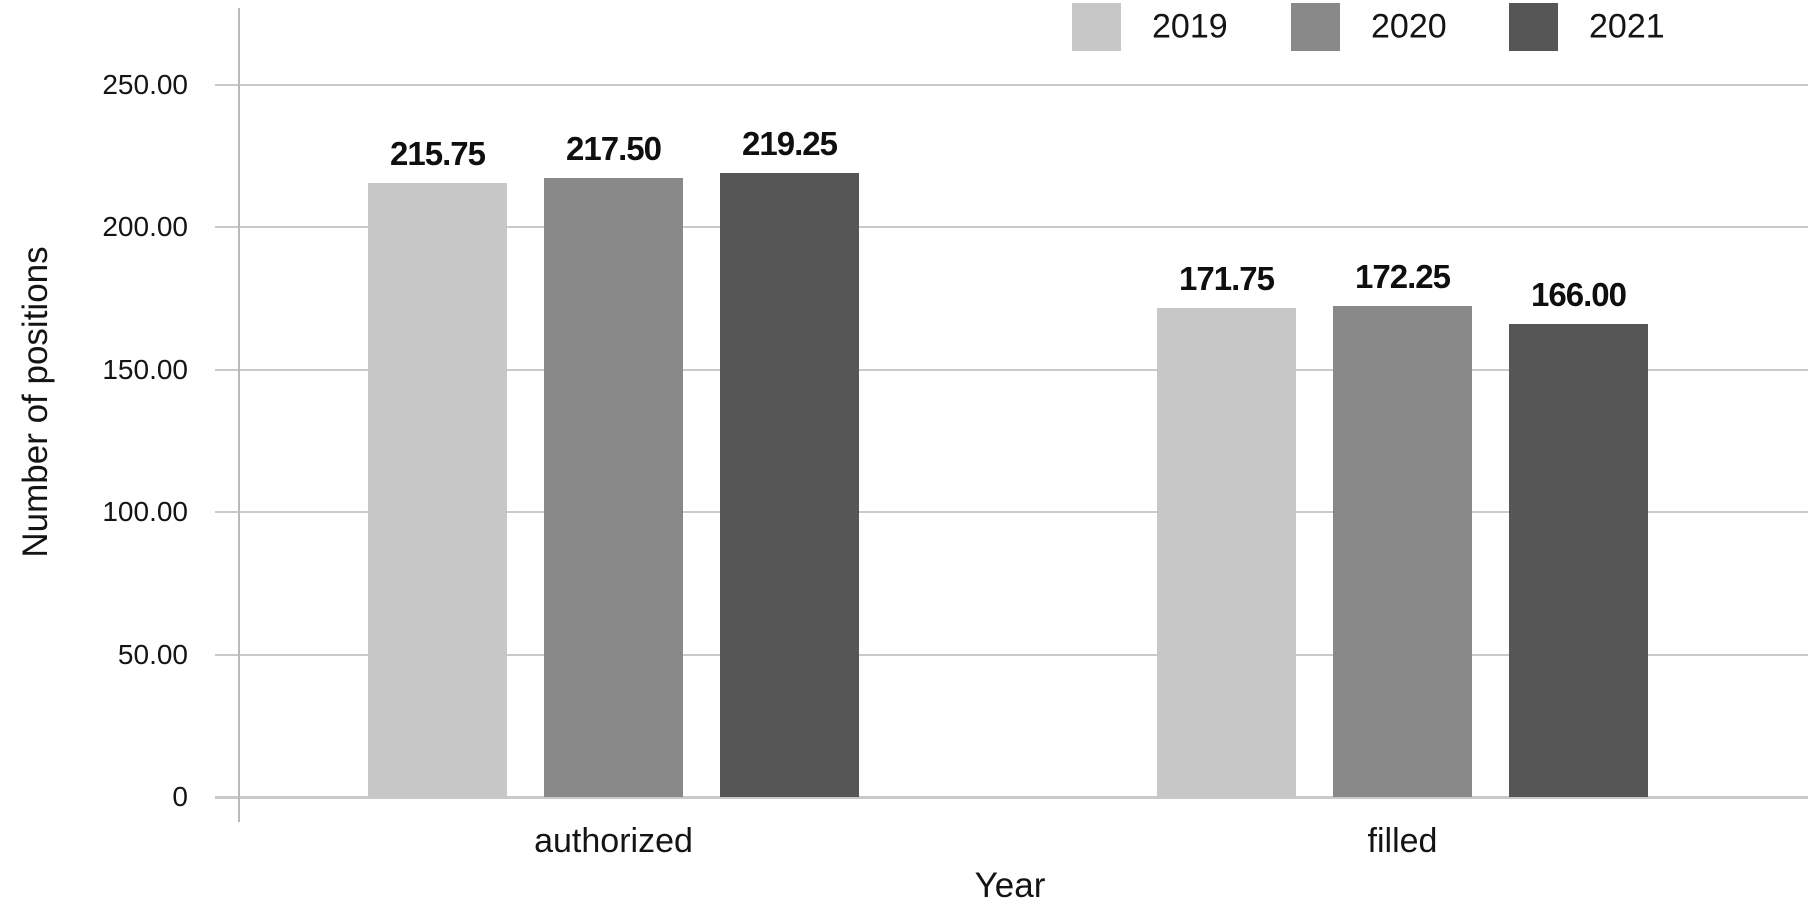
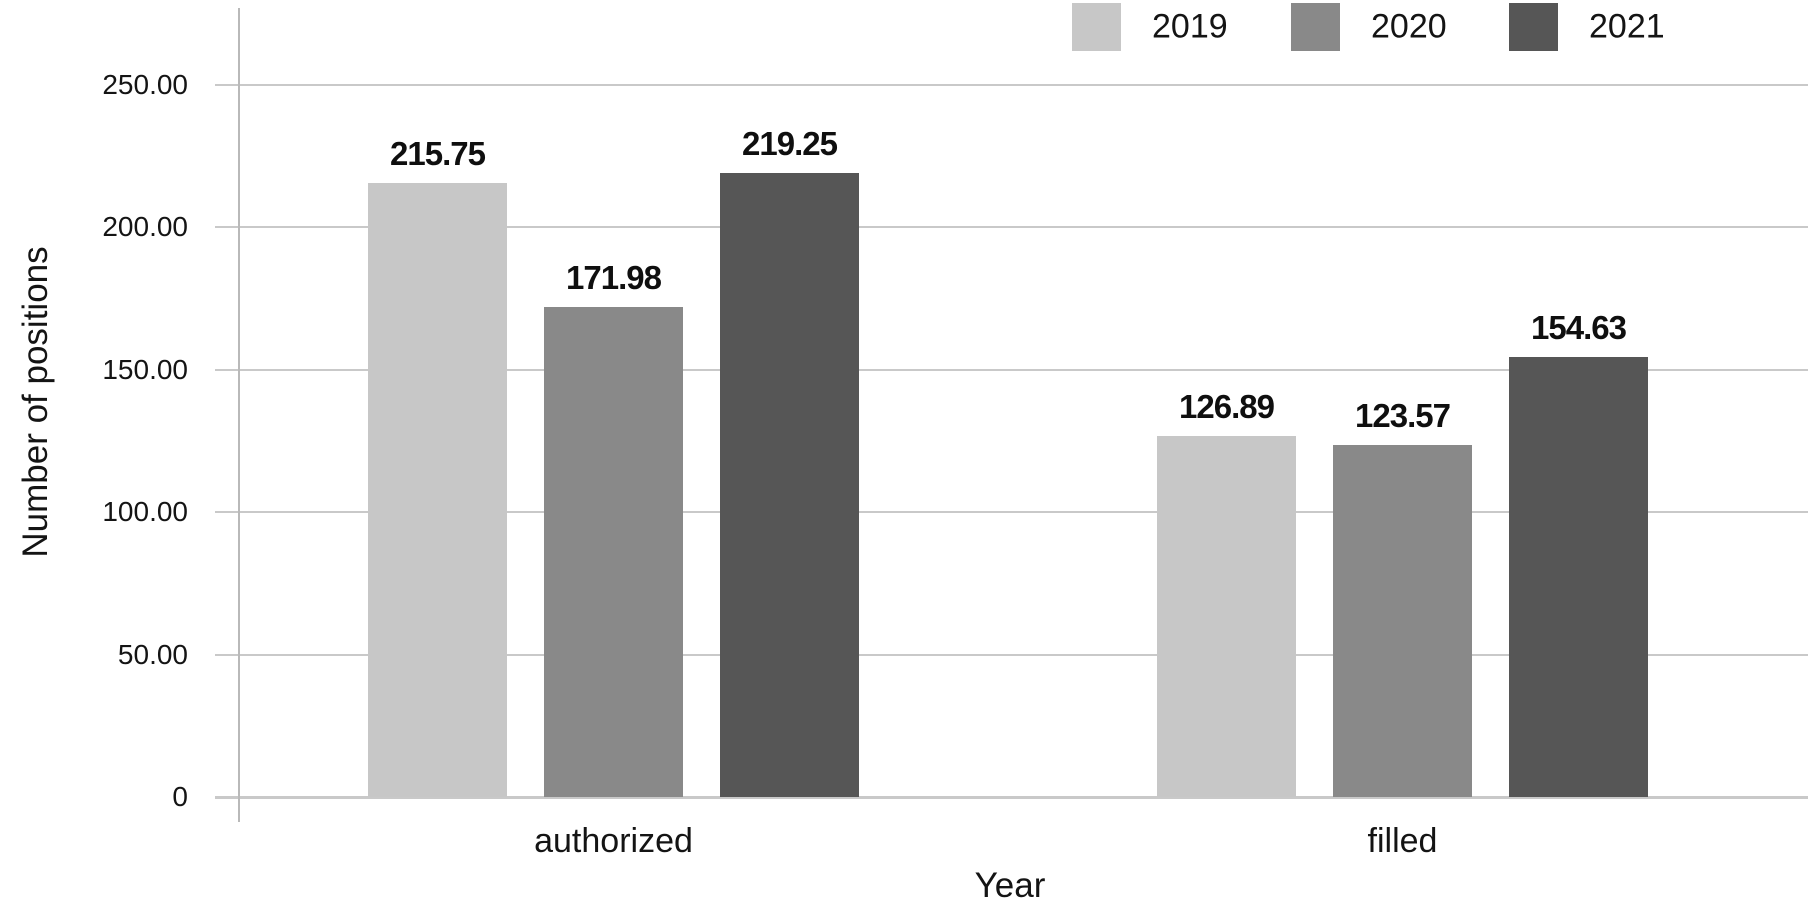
2020/authorized: 217.50 -> 171.98
2019/filled: 171.75 -> 126.89
2020/filled: 172.25 -> 123.57
2021/filled: 166.00 -> 154.63
